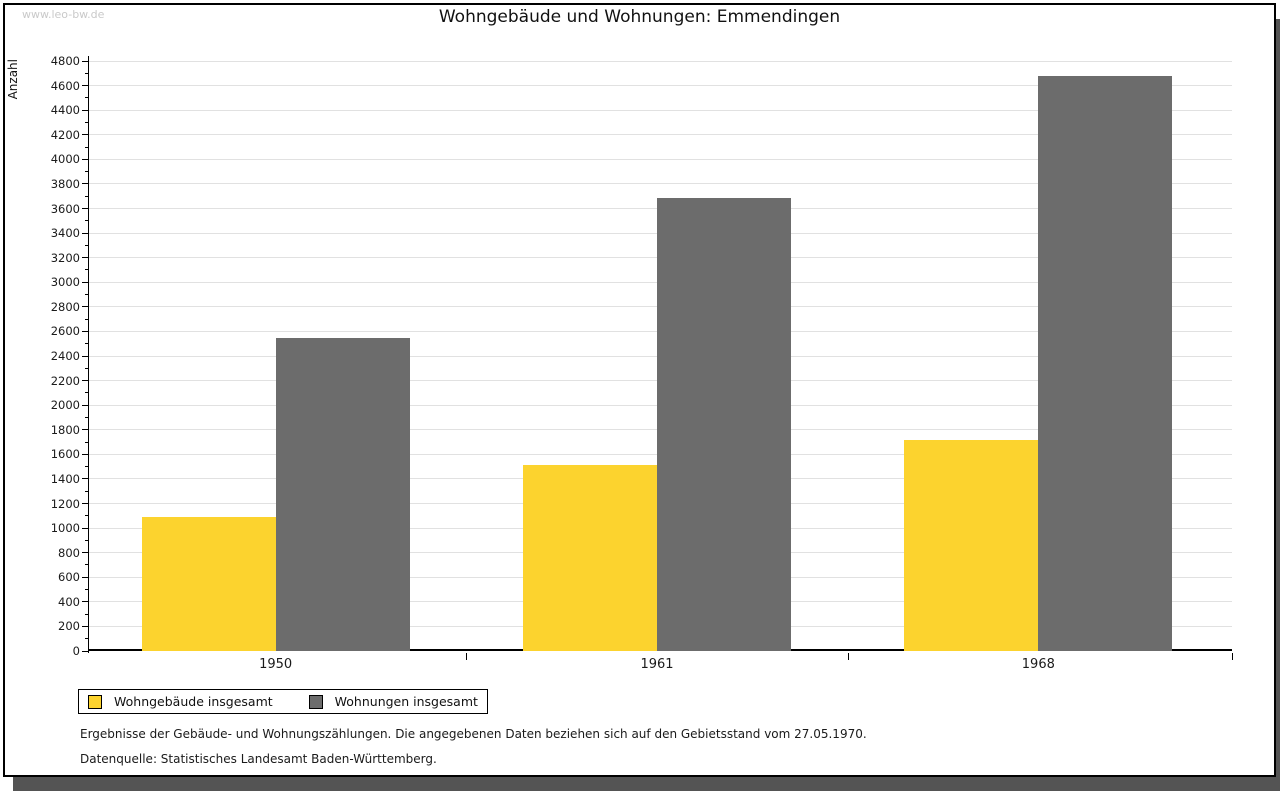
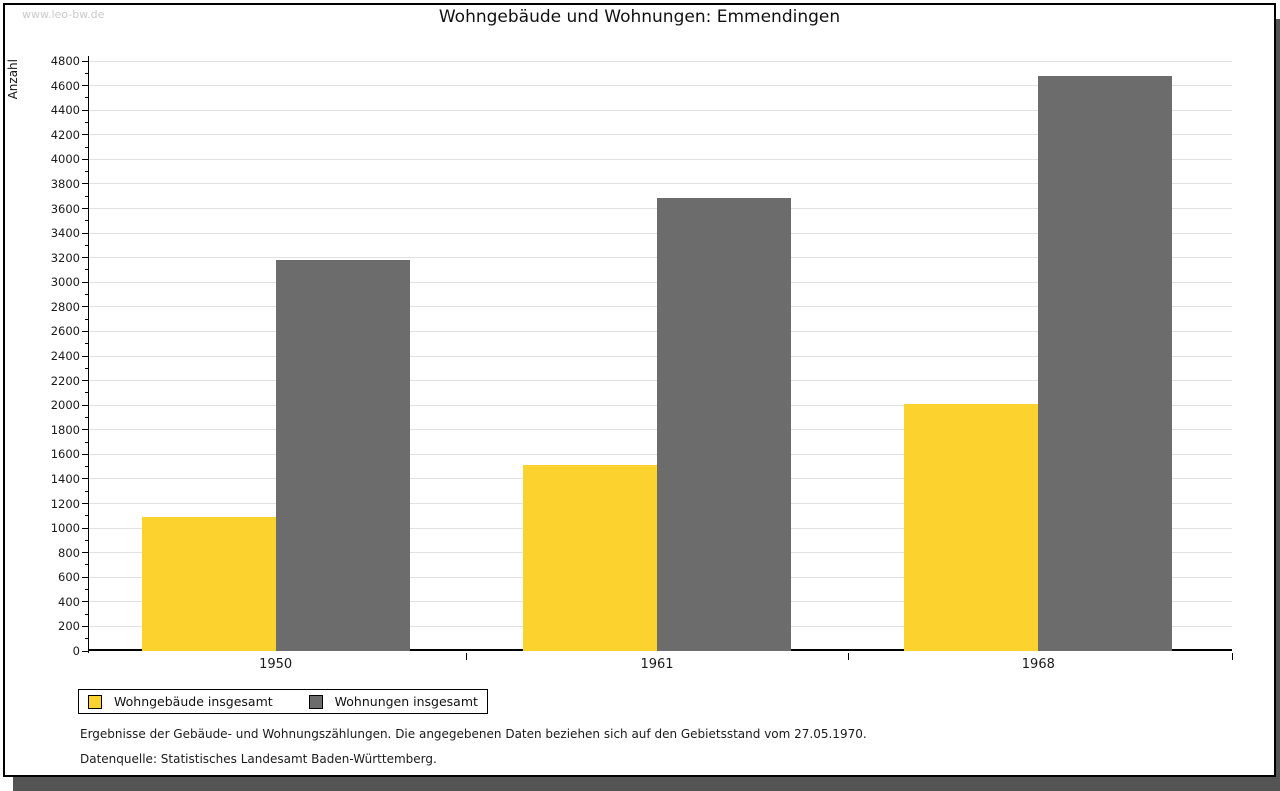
Wohnungen insgesamt/1950: 2550 -> 3180
Wohngebäude insgesamt/1968: 1720 -> 2010
